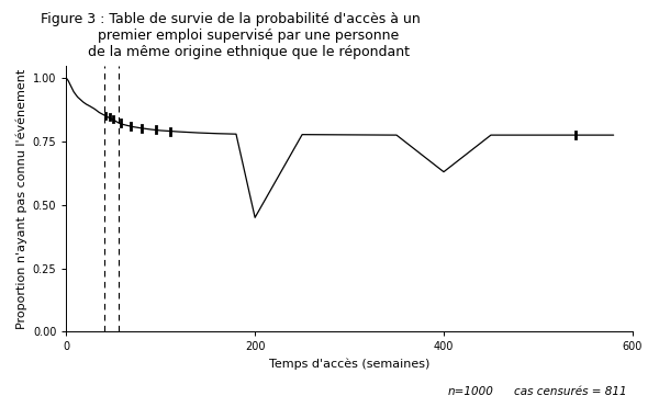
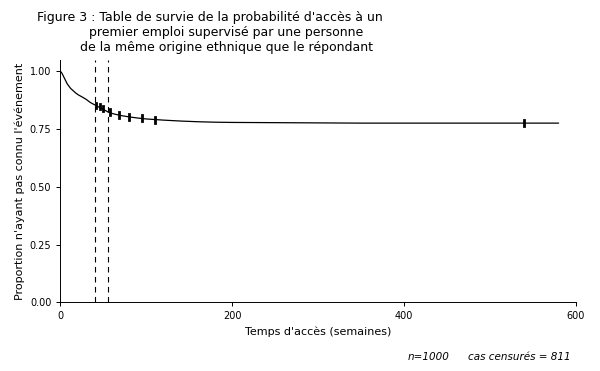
200: 0.450 -> 0.778
400: 0.630 -> 0.775
